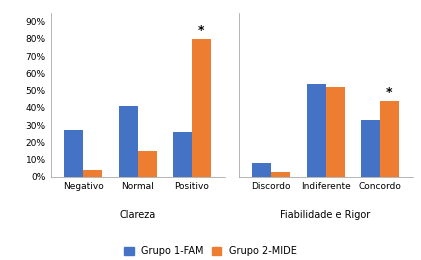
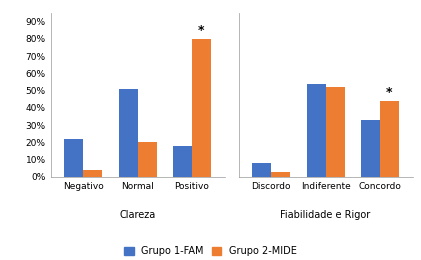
Grupo 1-FAM/Negativo: 27% -> 22%
Grupo 1-FAM/Normal: 41% -> 51%
Grupo 2-MIDE/Normal: 15% -> 20%
Grupo 1-FAM/Positivo: 26% -> 18%
